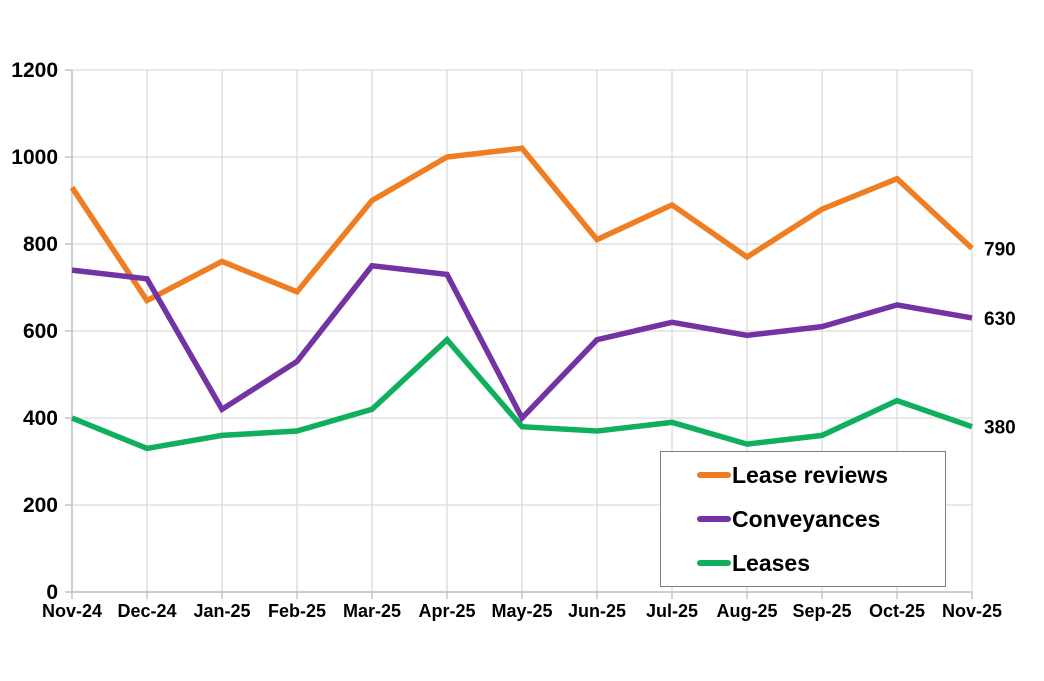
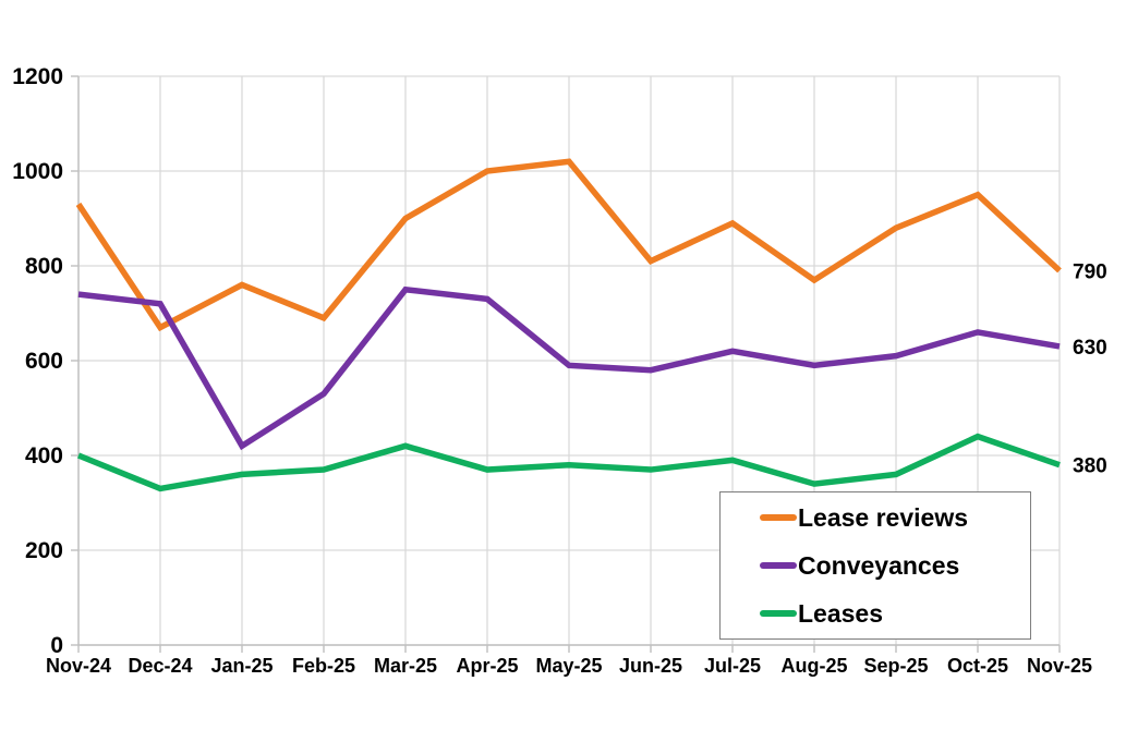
Leases/Apr-25: 580 -> 370
Conveyances/May-25: 400 -> 590
